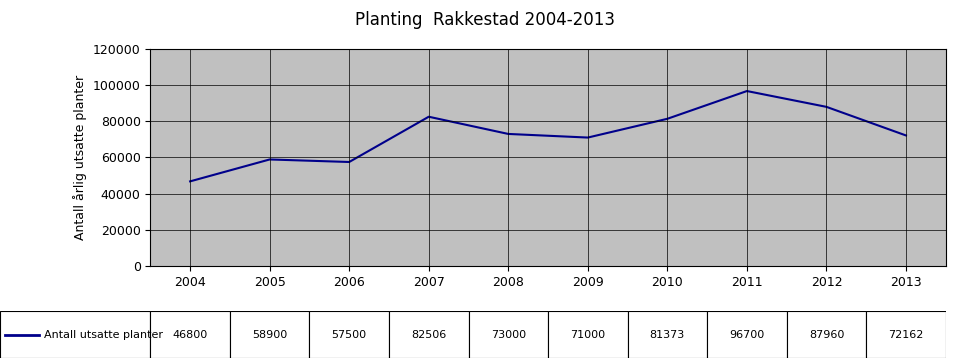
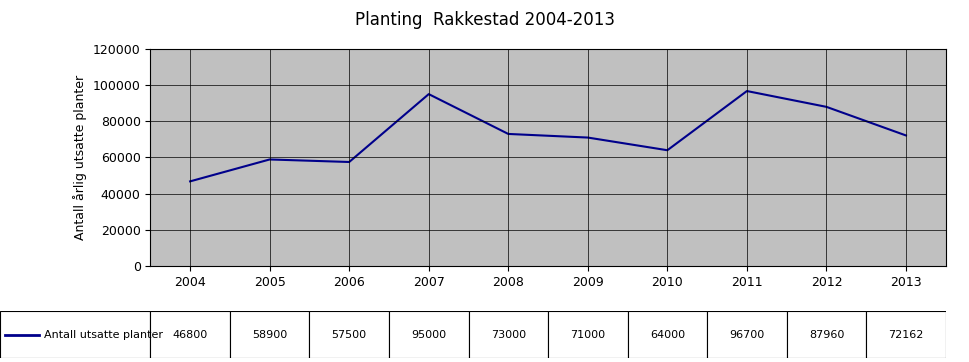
2007: 82506 -> 95000
2010: 81373 -> 64000
